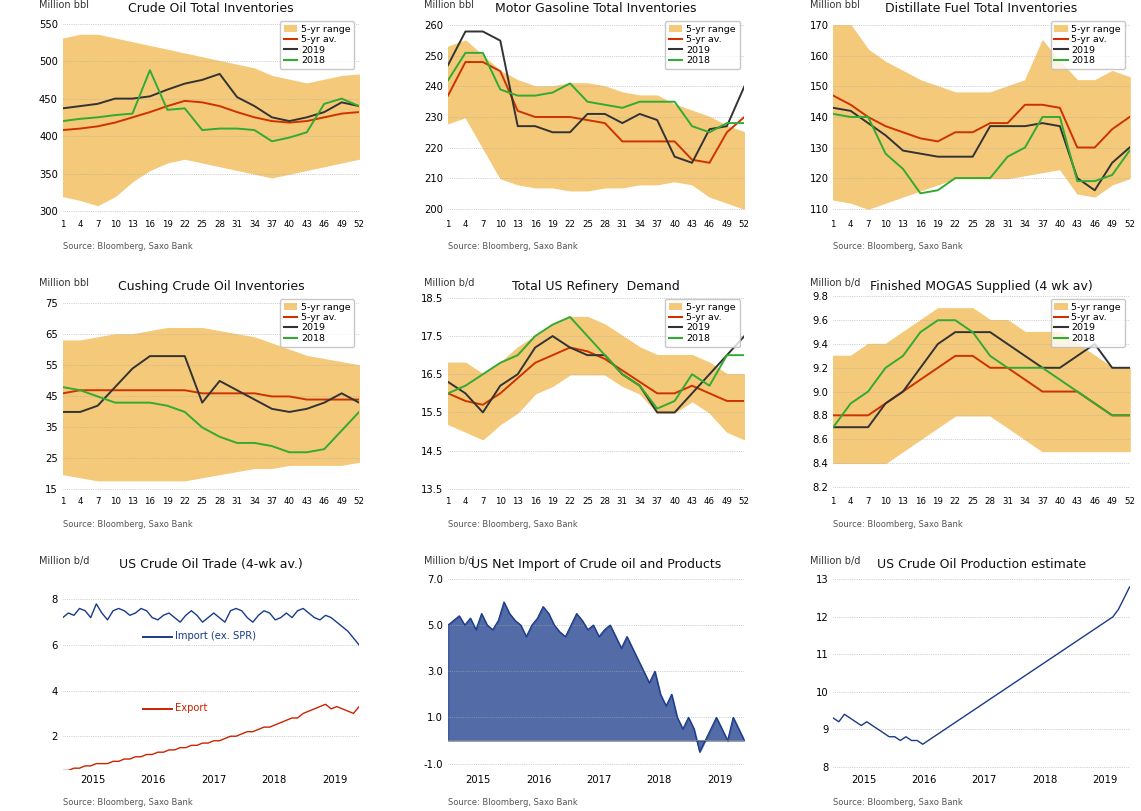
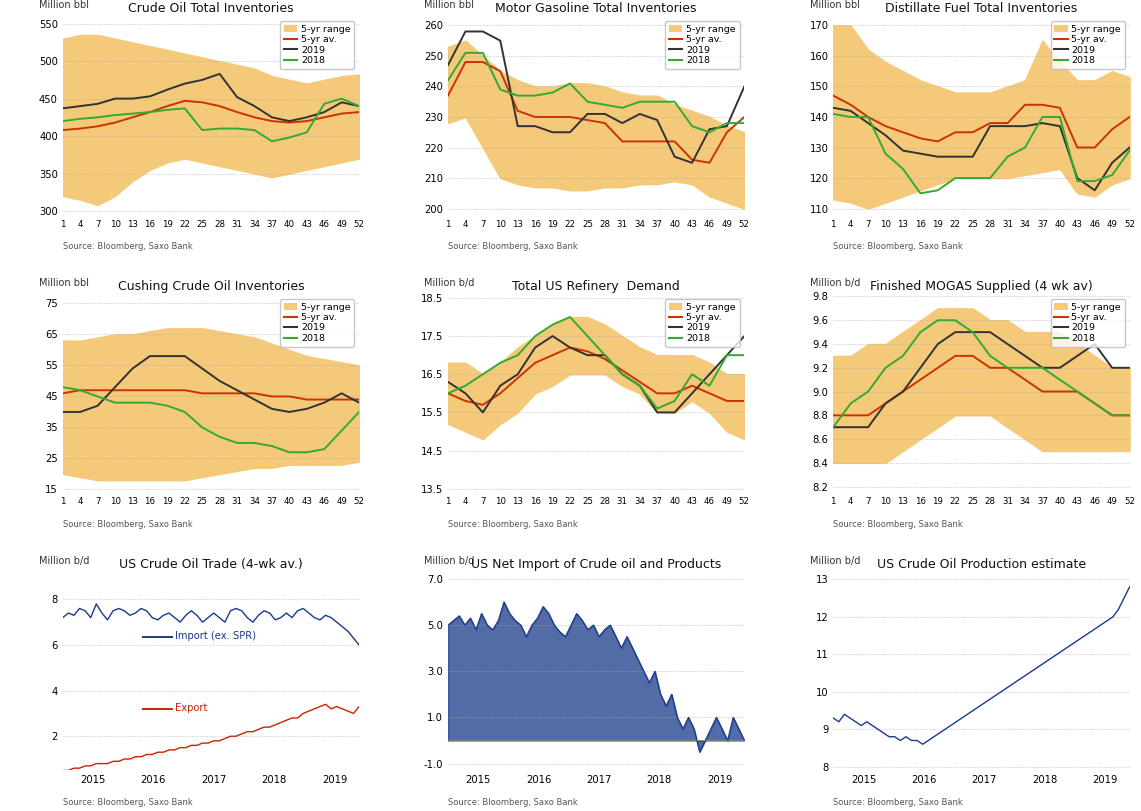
Crude Oil Total Inventories/2018/16: 488 -> 432
Cushing Crude Oil Inventories/2019/25: 43 -> 54
